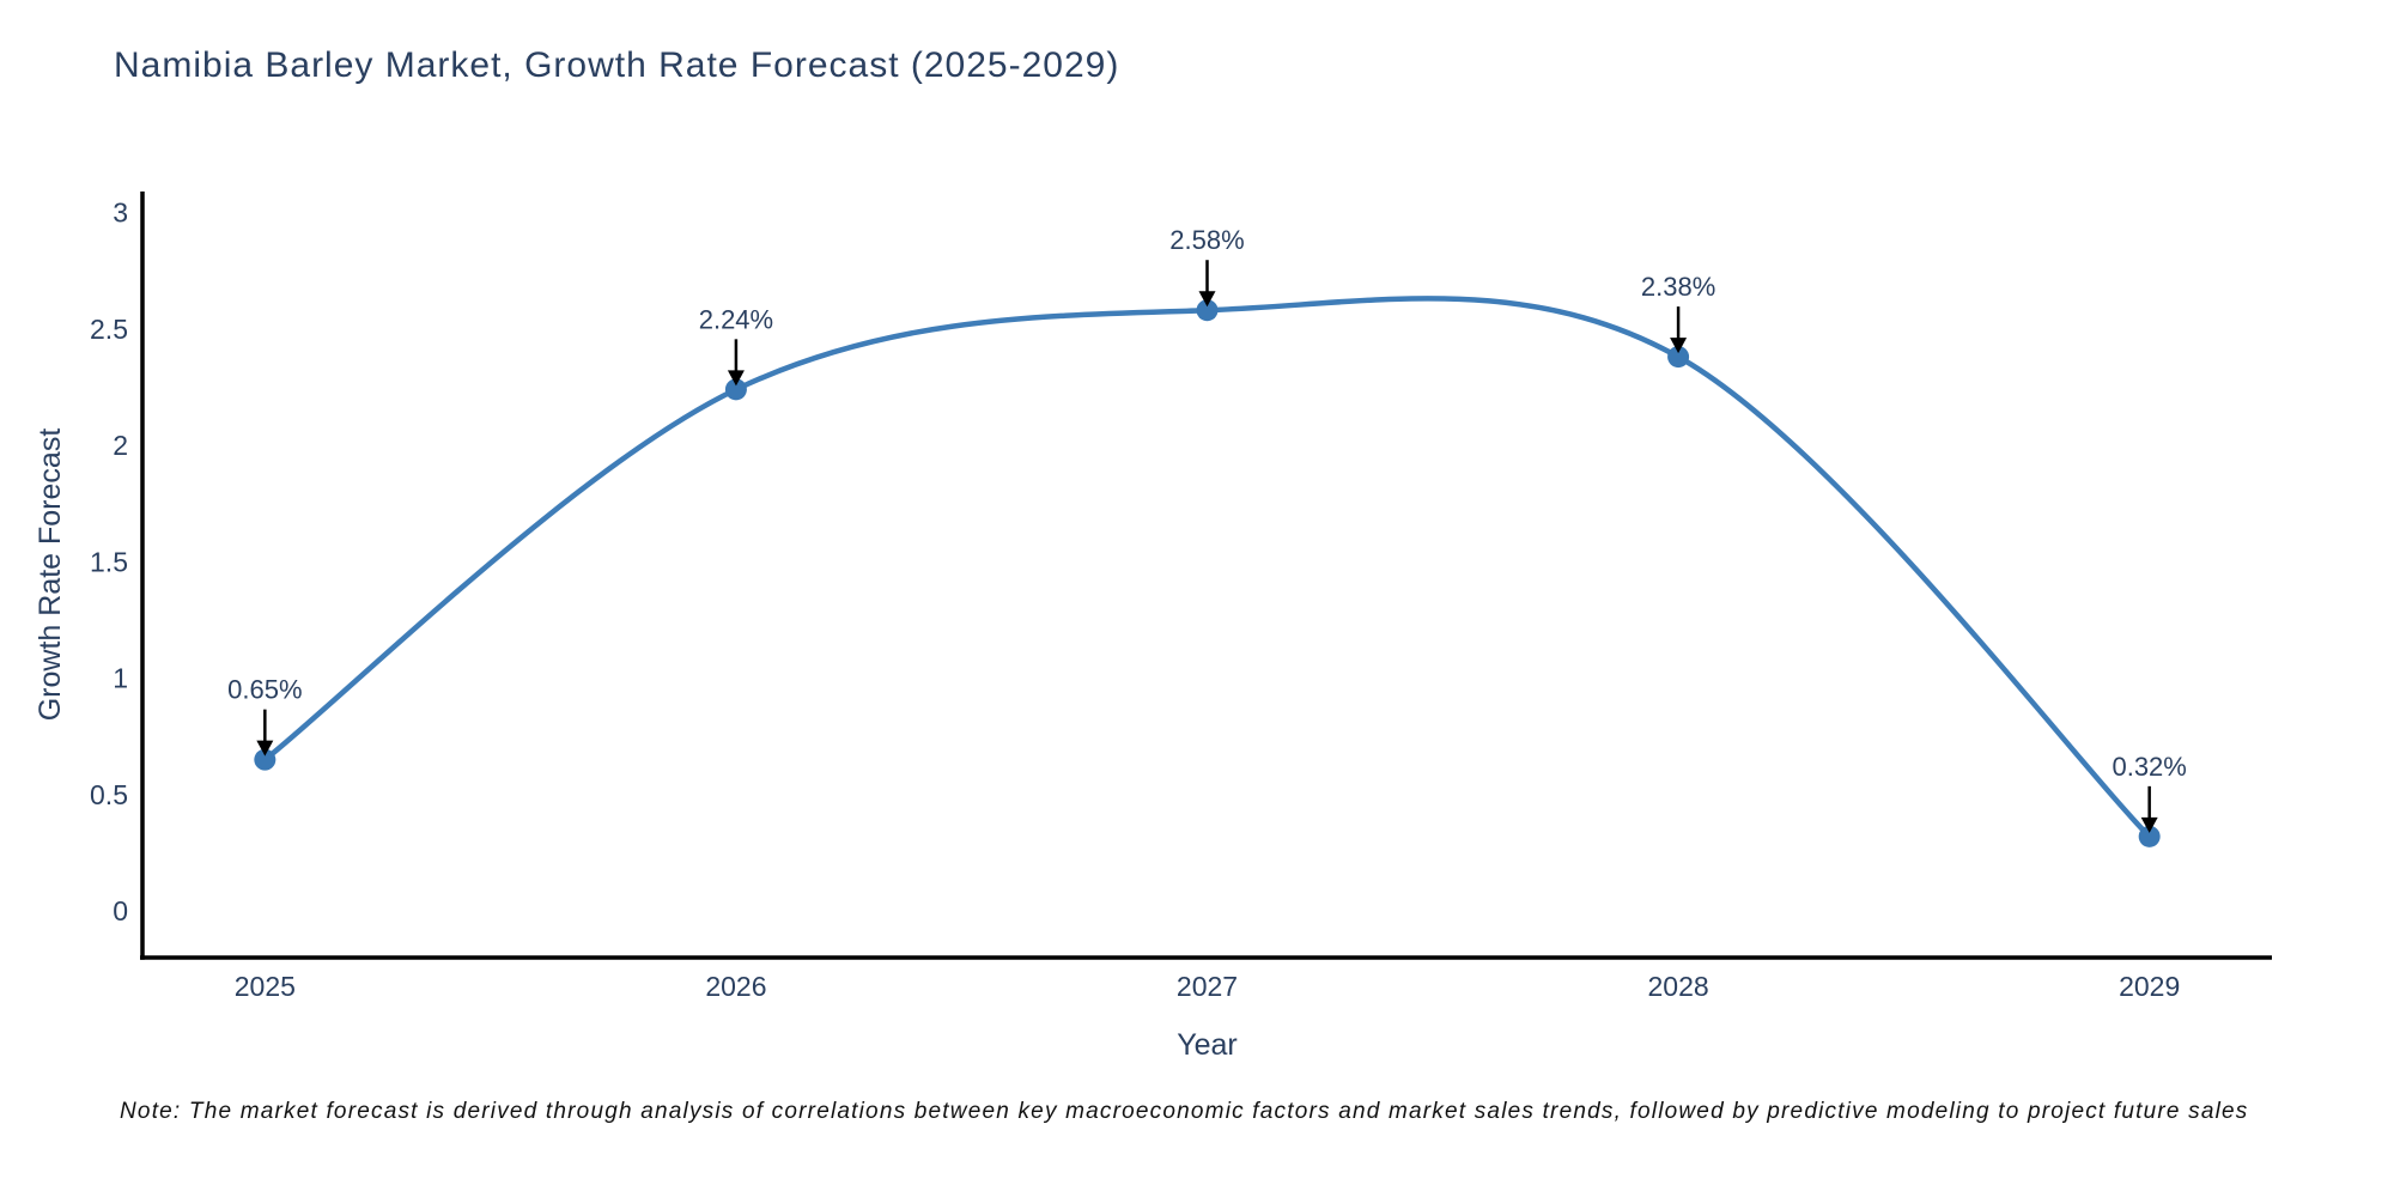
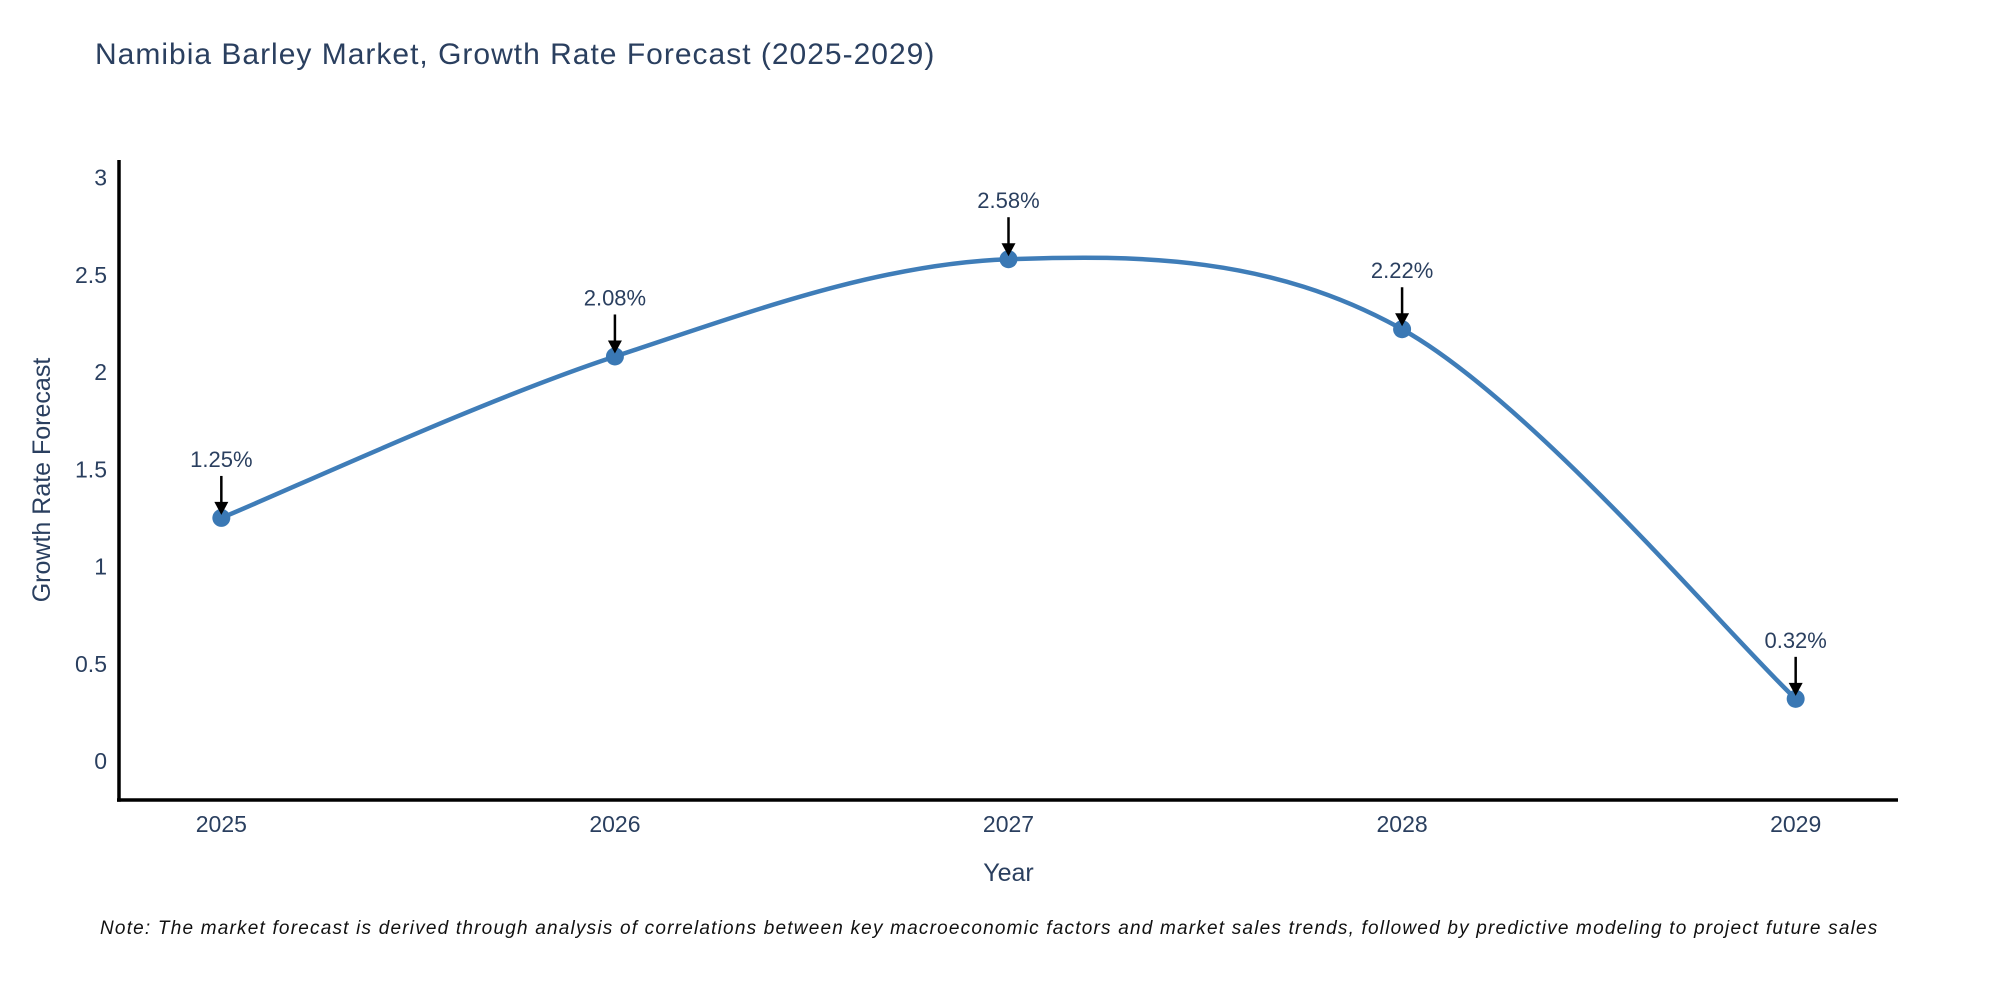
2025: 0.65% -> 1.25%
2026: 2.24% -> 2.08%
2028: 2.38% -> 2.22%
